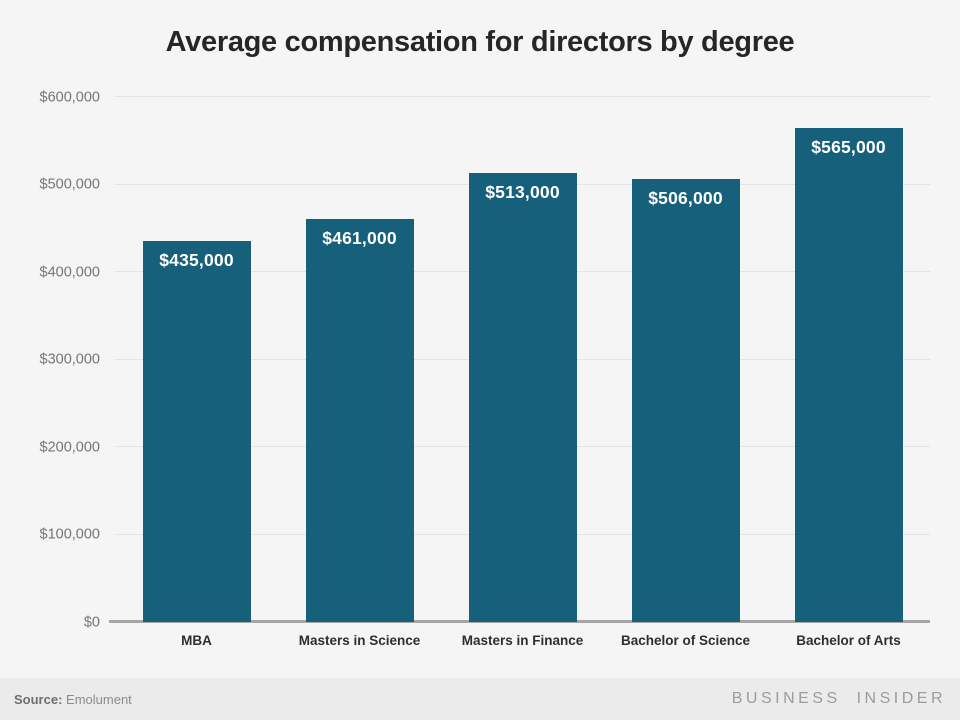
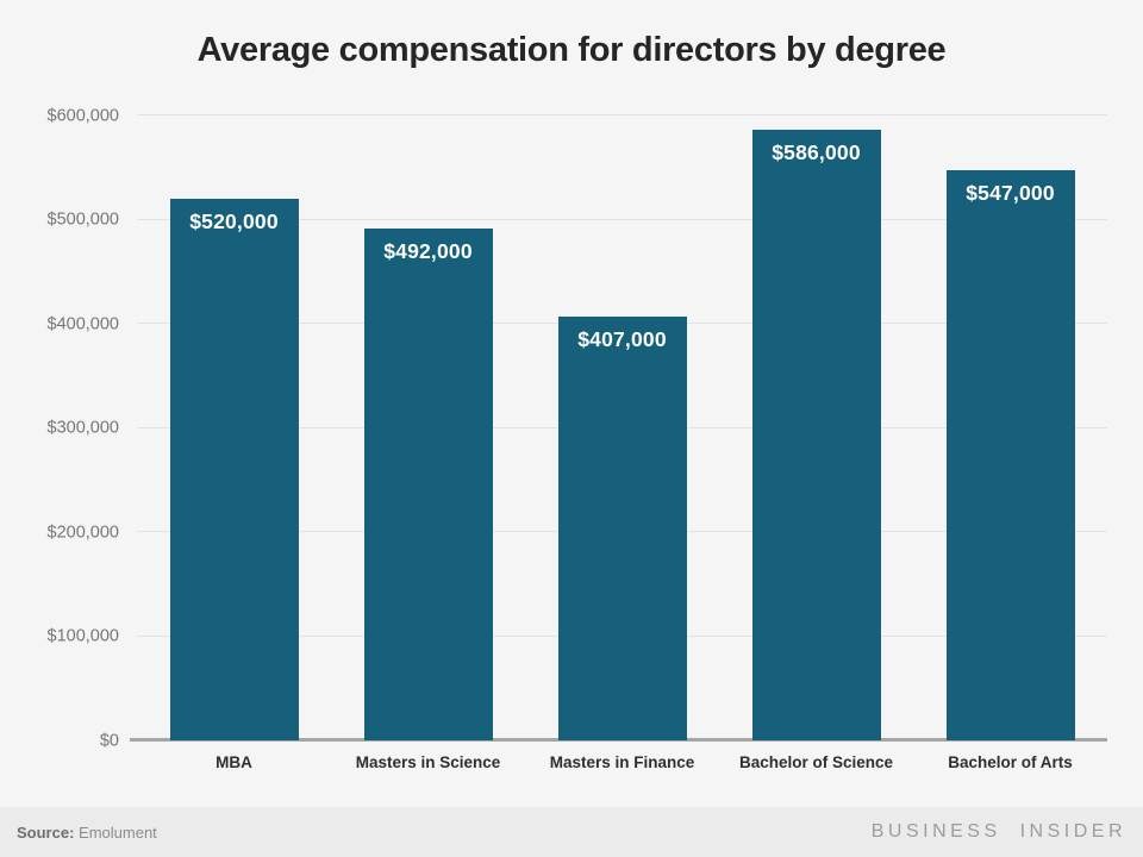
MBA: $435,000 -> $520,000
Masters in Science: $461,000 -> $492,000
Masters in Finance: $513,000 -> $407,000
Bachelor of Science: $506,000 -> $586,000
Bachelor of Arts: $565,000 -> $547,000
